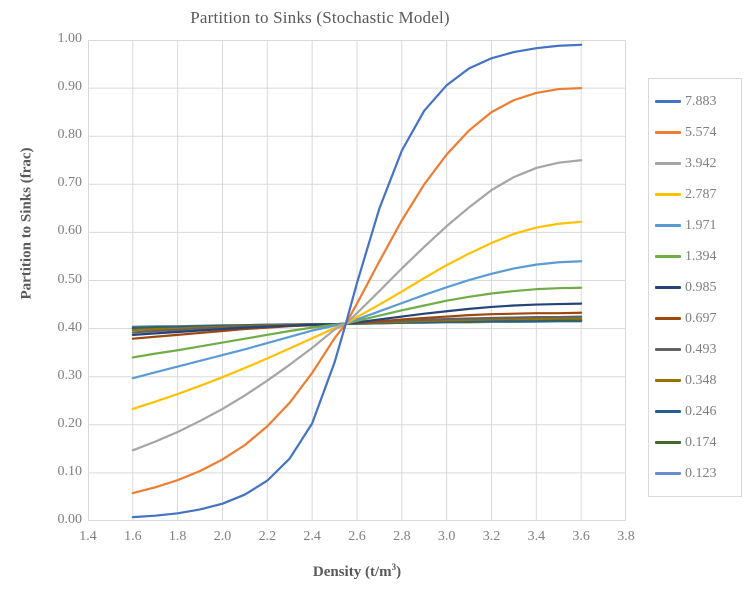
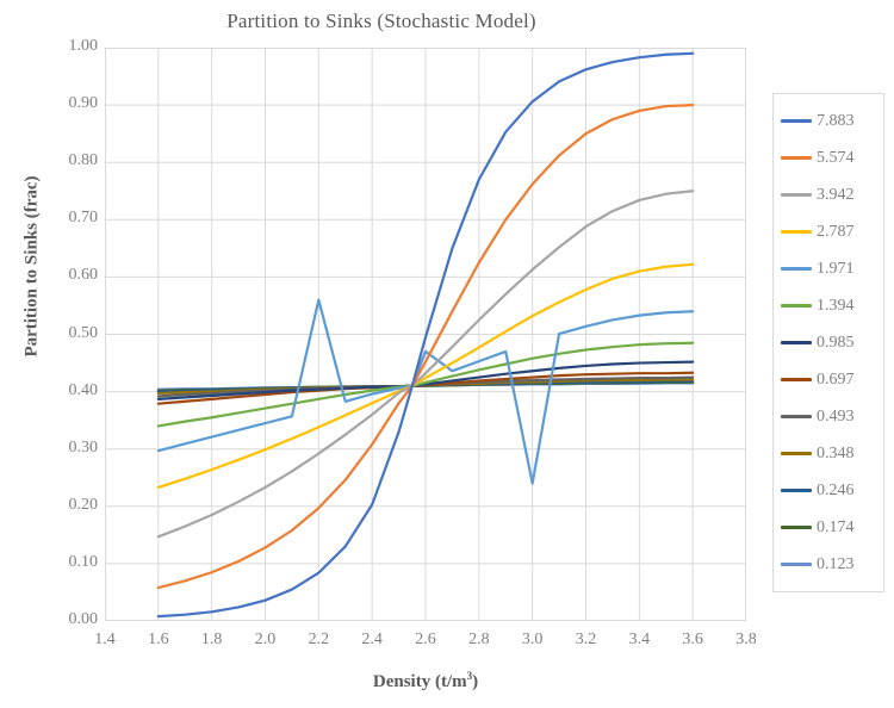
1.971/2.2: 0.37 -> 0.56
1.971/2.6: 0.42 -> 0.47
1.971/3.0: 0.49 -> 0.24
